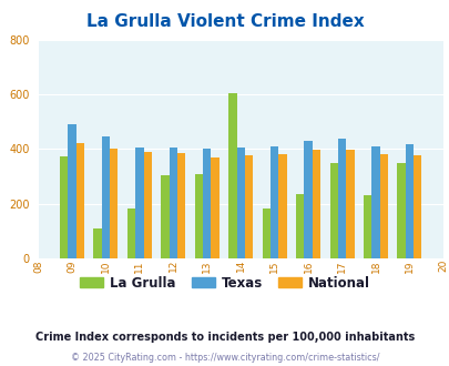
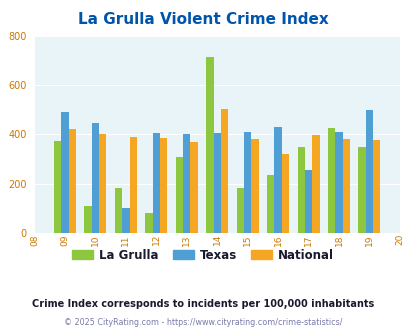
Texas/11: 405 -> 100
La Grulla/12: 305 -> 80
La Grulla/14: 605 -> 715
National/14: 376 -> 505
National/16: 398 -> 320
Texas/17: 438 -> 255
La Grulla/18: 232 -> 425
Texas/19: 418 -> 500
